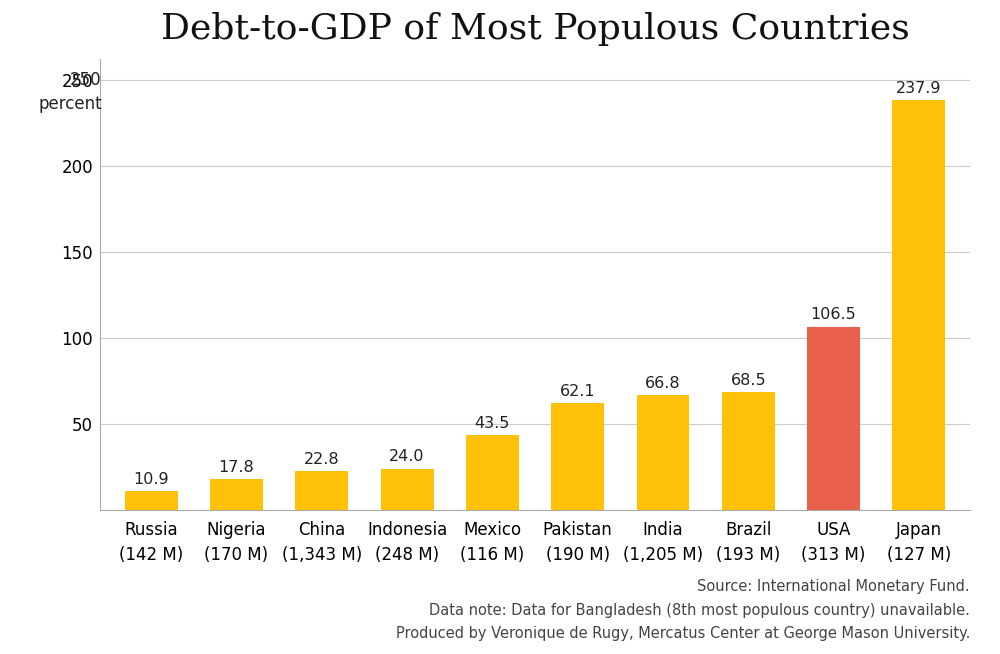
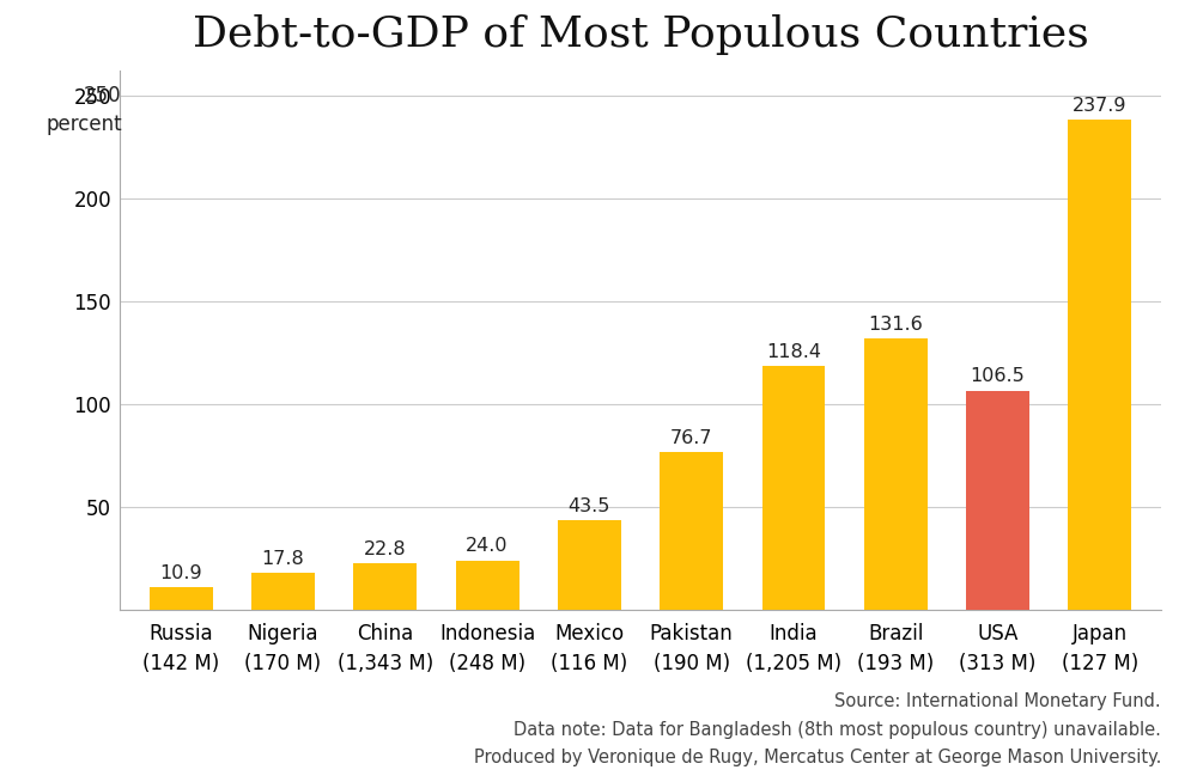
Pakistan (190 M): 62.1 -> 76.7
India (1,205 M): 66.8 -> 118.4
Brazil (193 M): 68.5 -> 131.6
